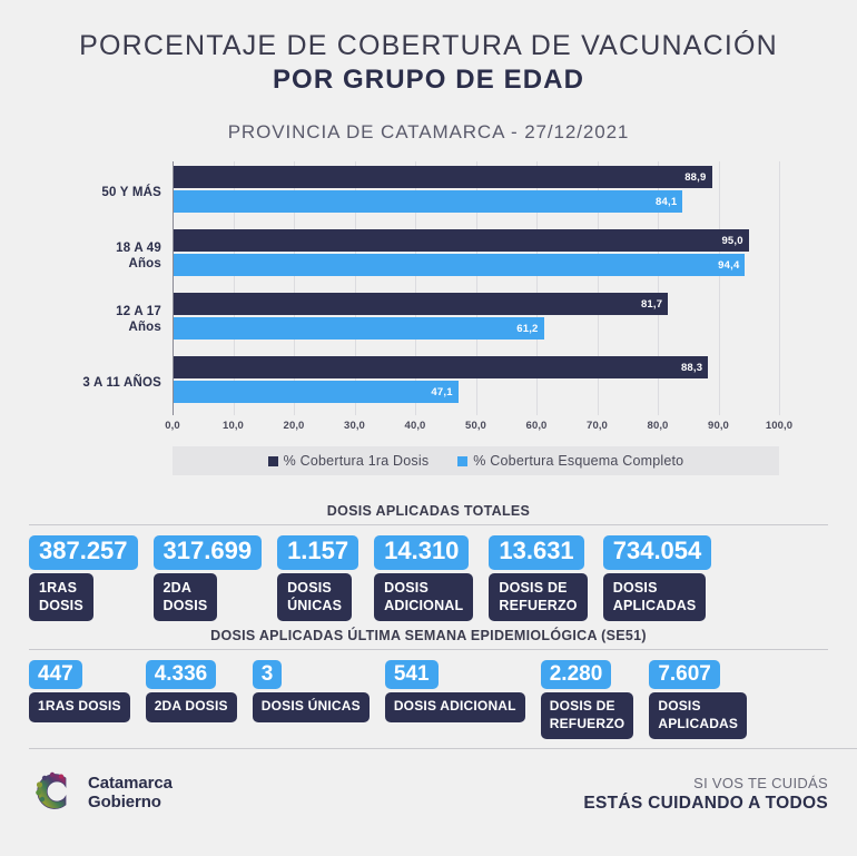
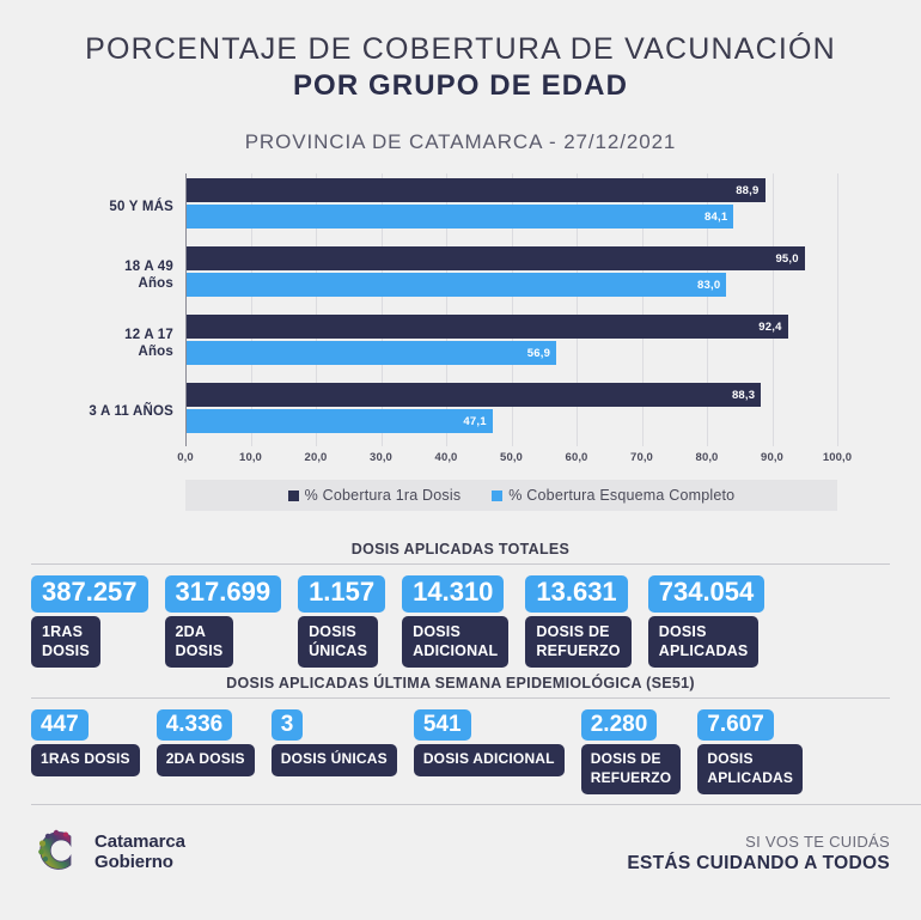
% Cobertura Esquema Completo/18 A 49 Años: 94,4 -> 83,0
% Cobertura 1ra Dosis/12 A 17 Años: 81,7 -> 92,4
% Cobertura Esquema Completo/12 A 17 Años: 61,2 -> 56,9
